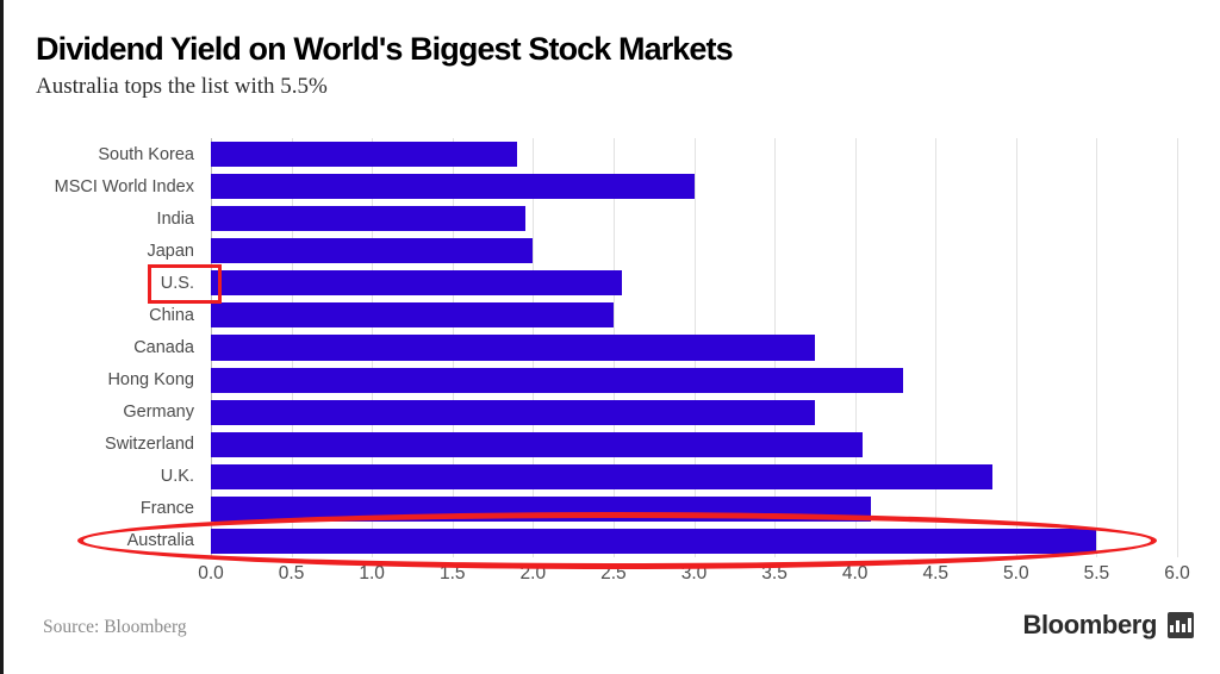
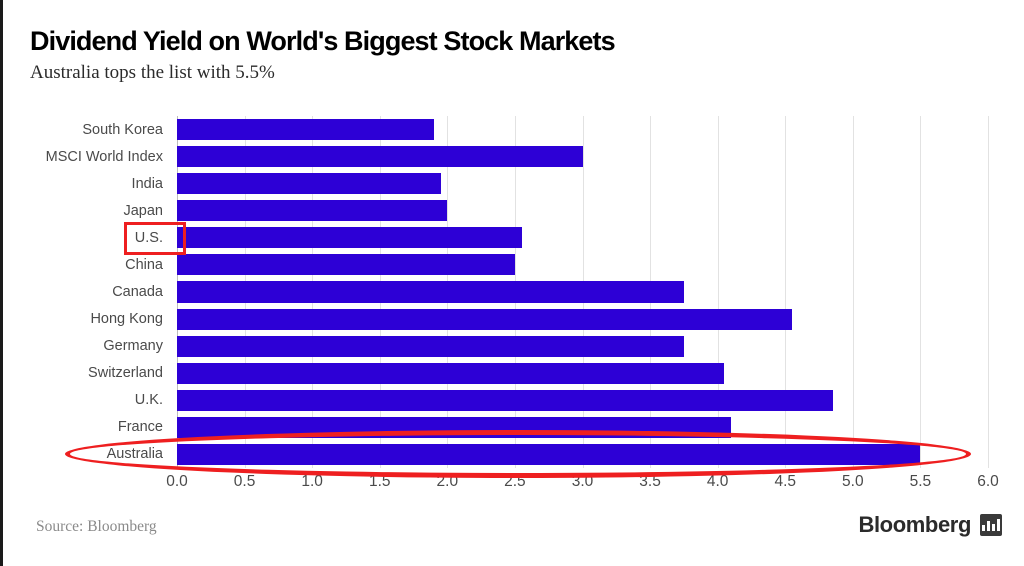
Hong Kong: 4.30 -> 4.55
